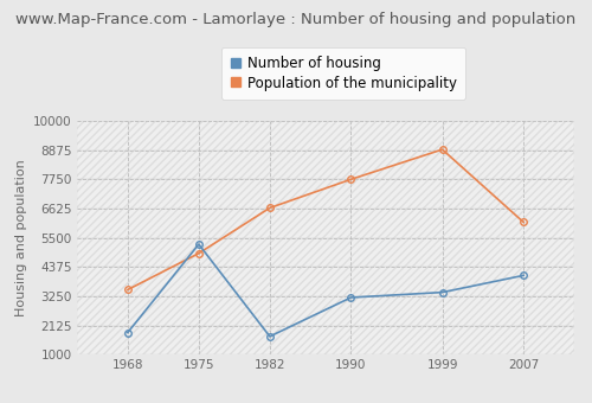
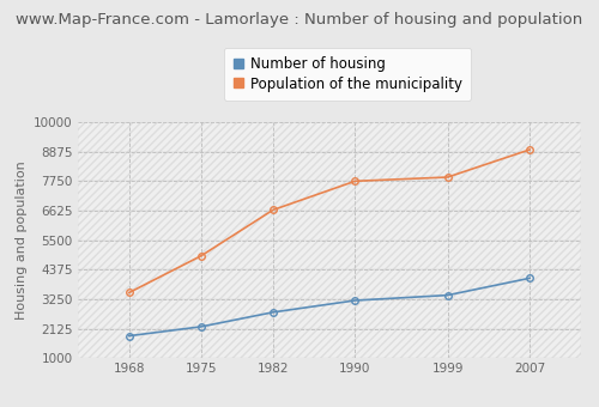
Number of housing/1975: 5250 -> 2200
Number of housing/1982: 1700 -> 2750
Population of the municipality/1999: 8900 -> 7900
Population of the municipality/2007: 6100 -> 8950
